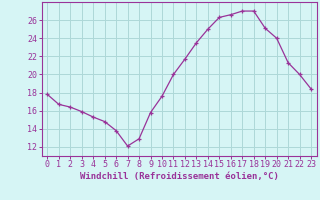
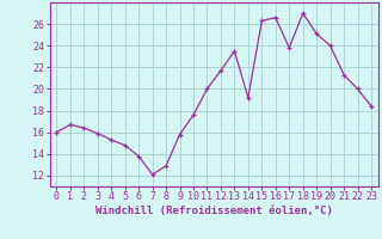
0: 17.8 -> 16.0
14: 25.0 -> 19.2
17: 27.0 -> 23.8
